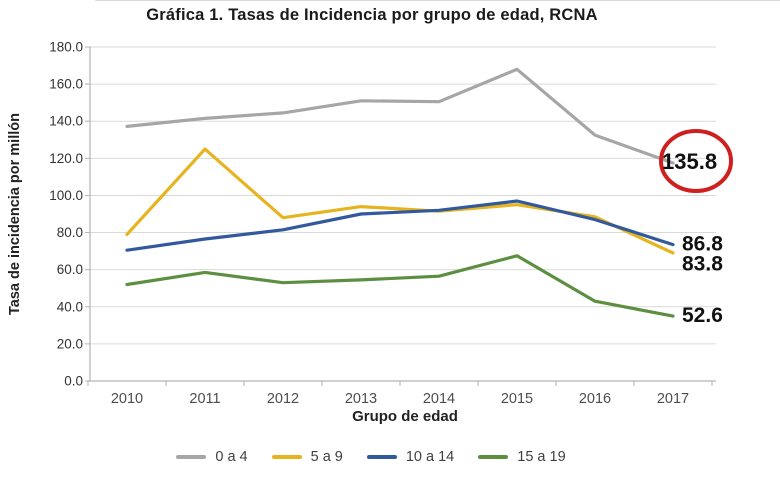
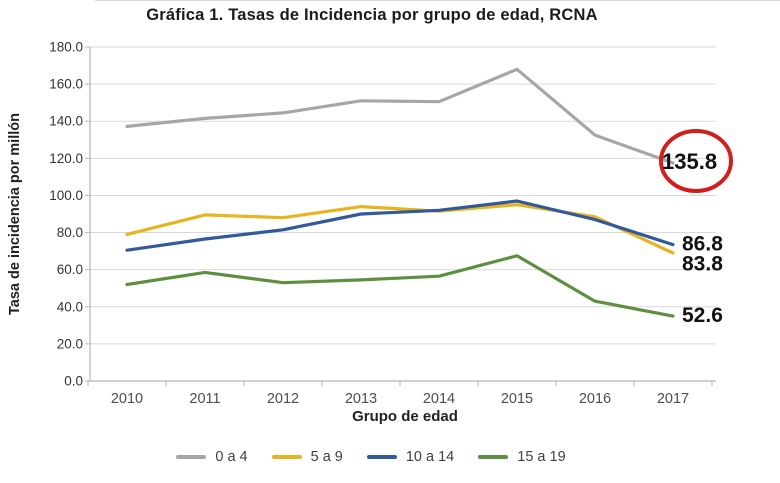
5 a 9/2011: 125 -> 90
